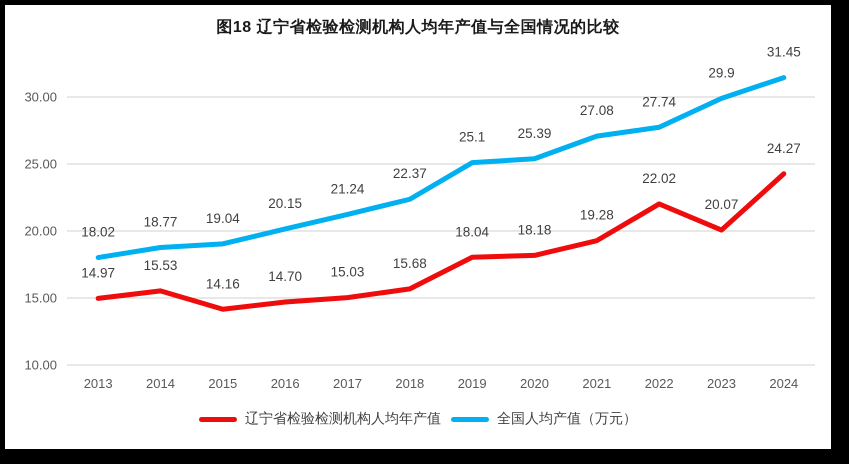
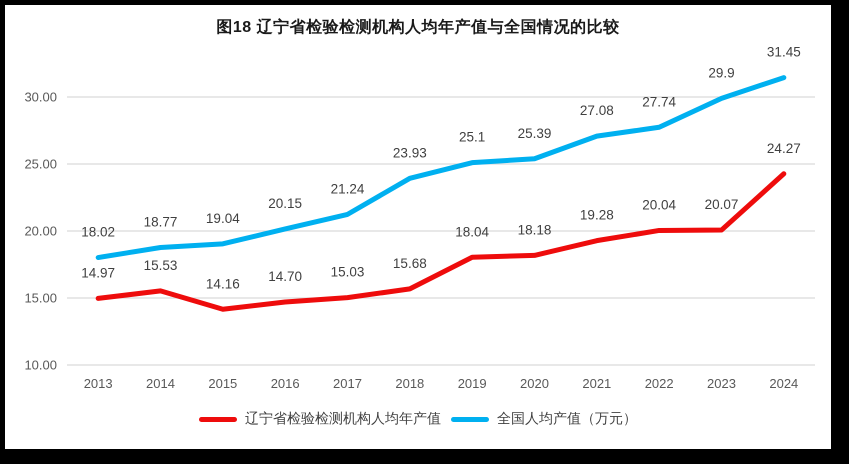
全国人均产值（万元）/2018: 22.37 -> 23.93
辽宁省检验检测机构人均年产值/2022: 22.02 -> 20.04
